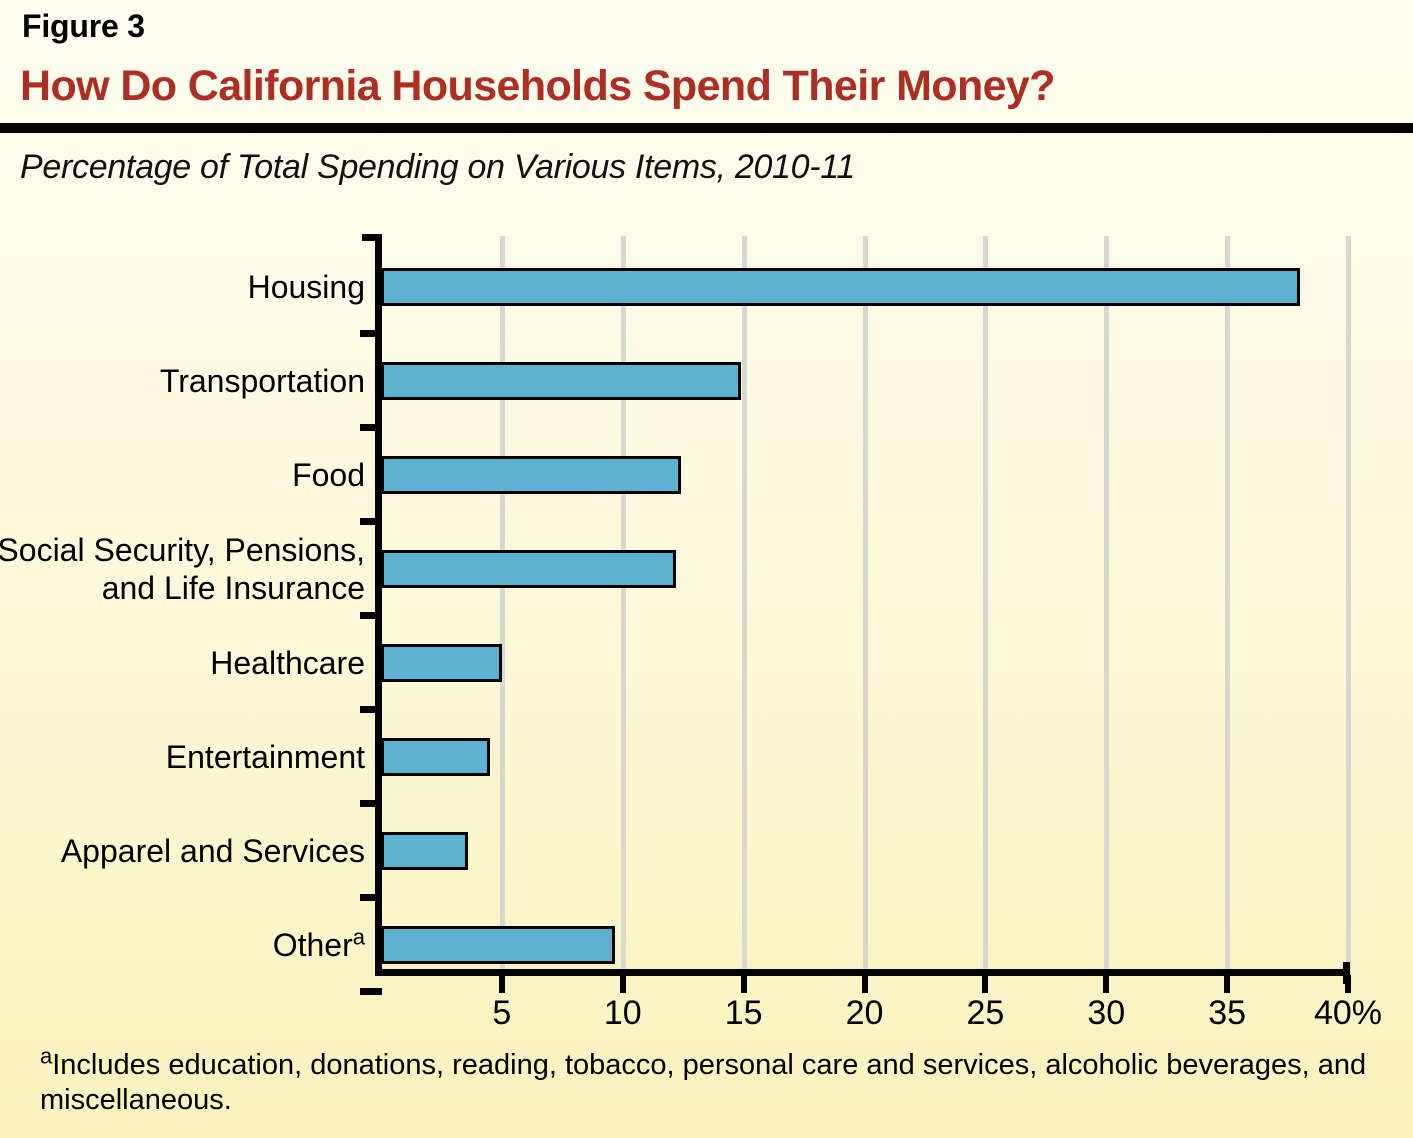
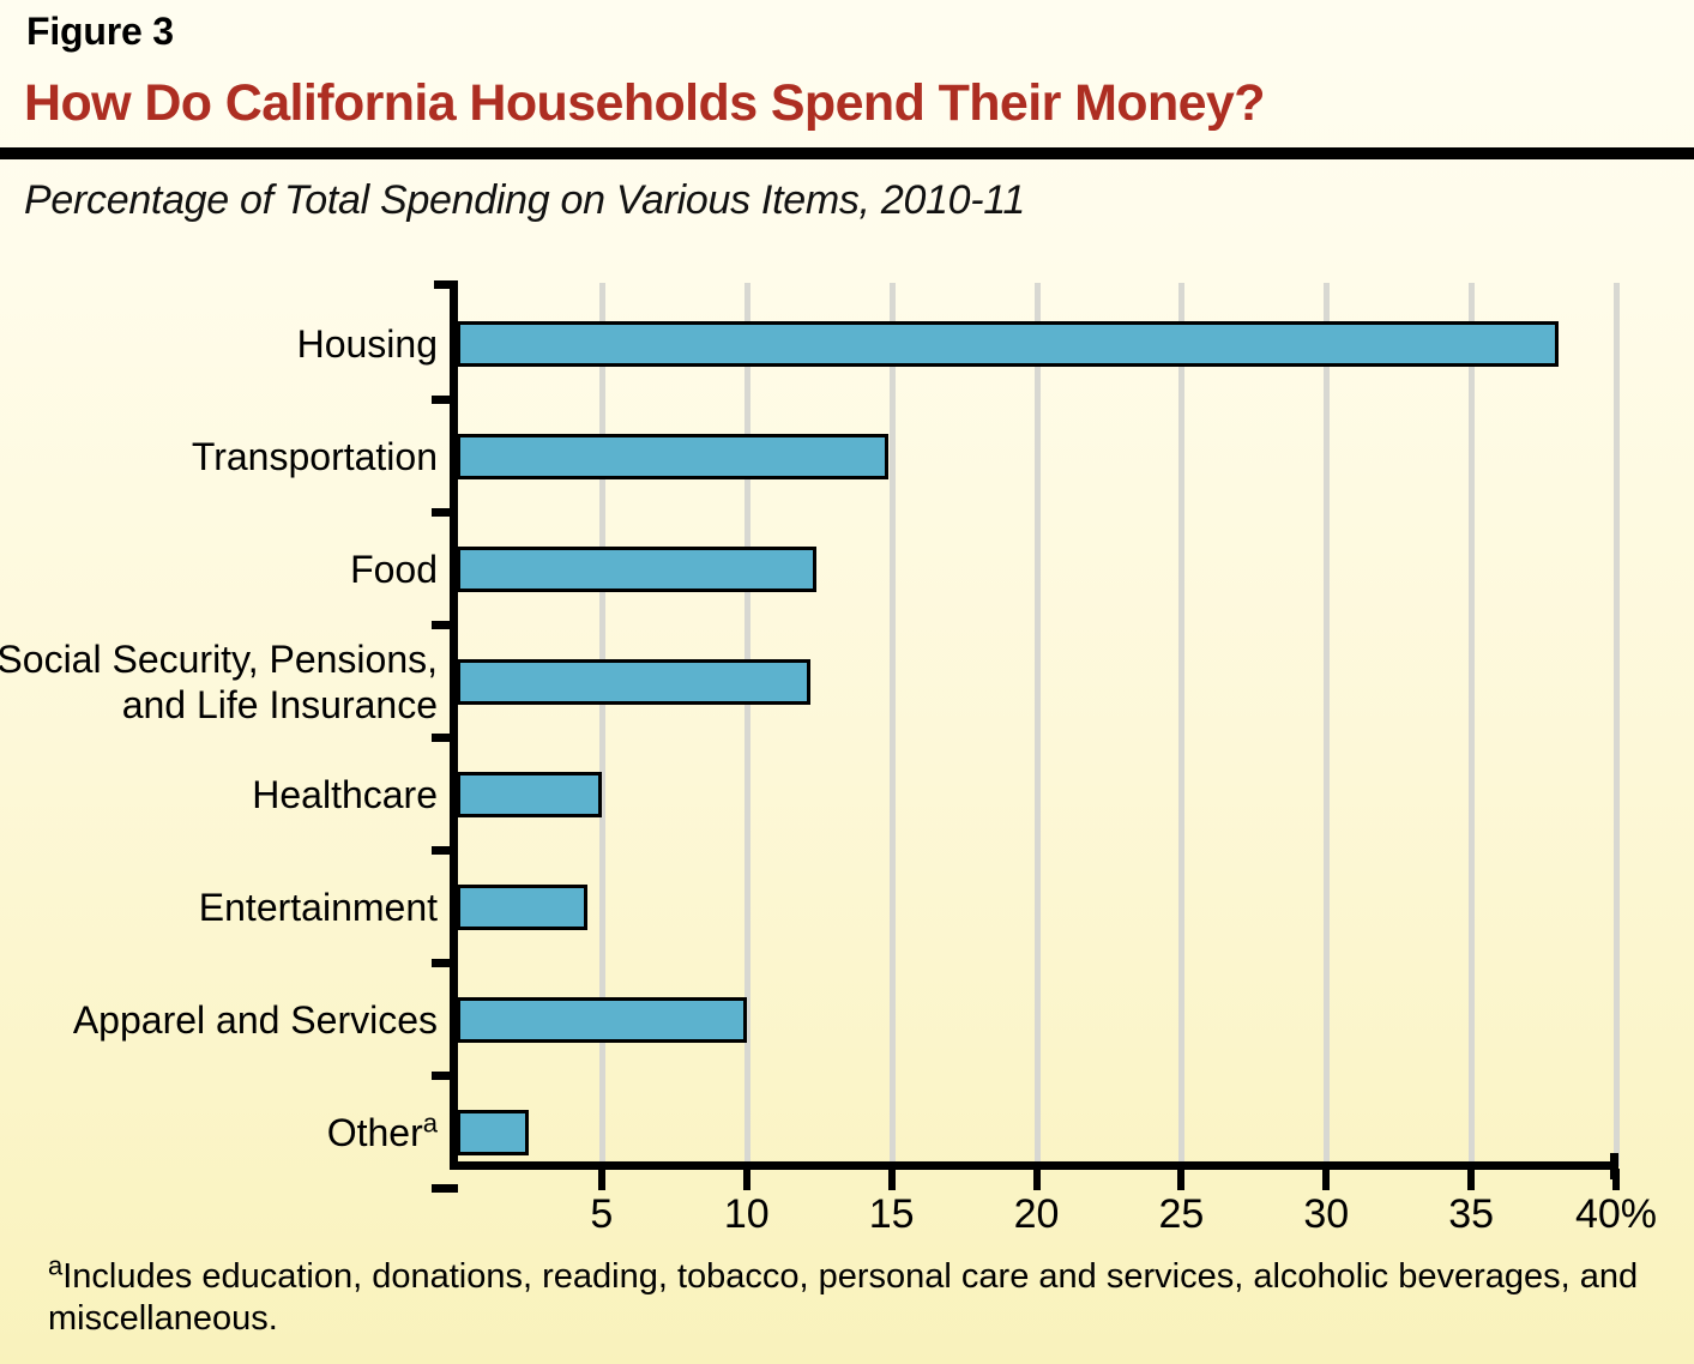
Apparel and Services: 3.6% -> 10.0%
Other: 9.7% -> 2.5%
